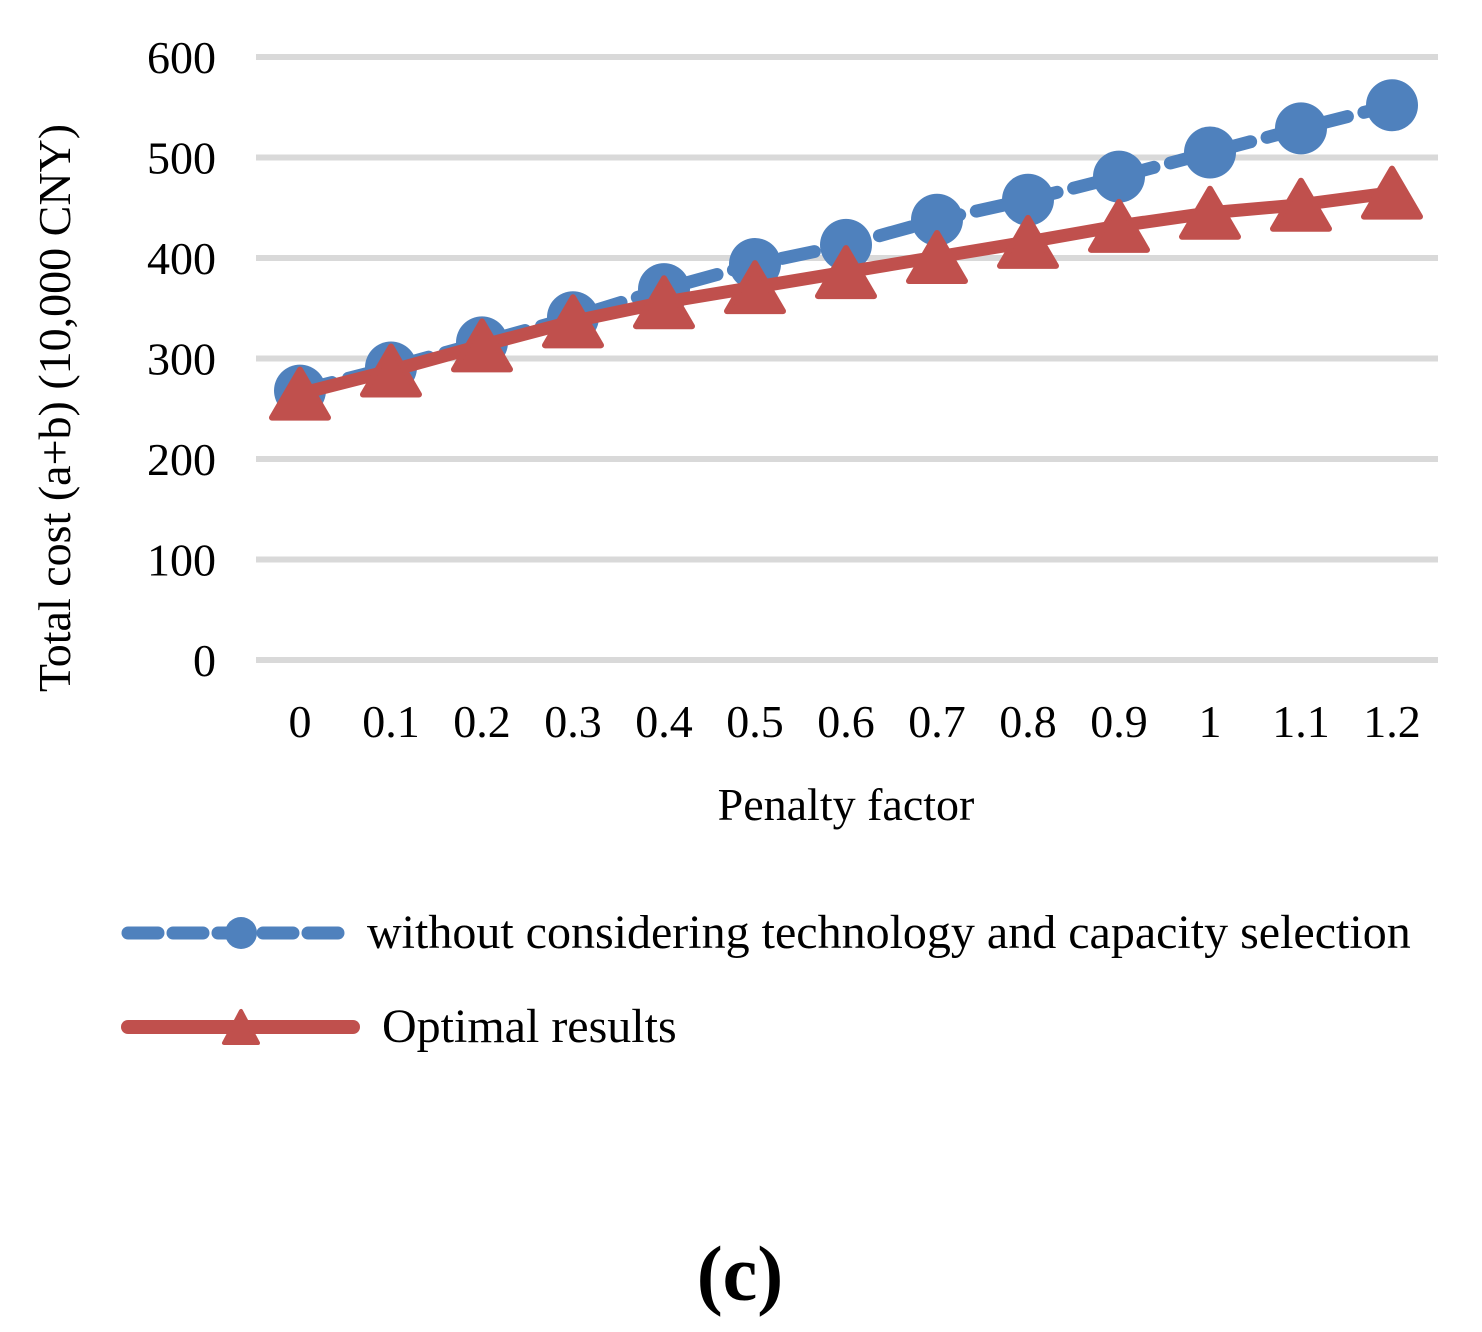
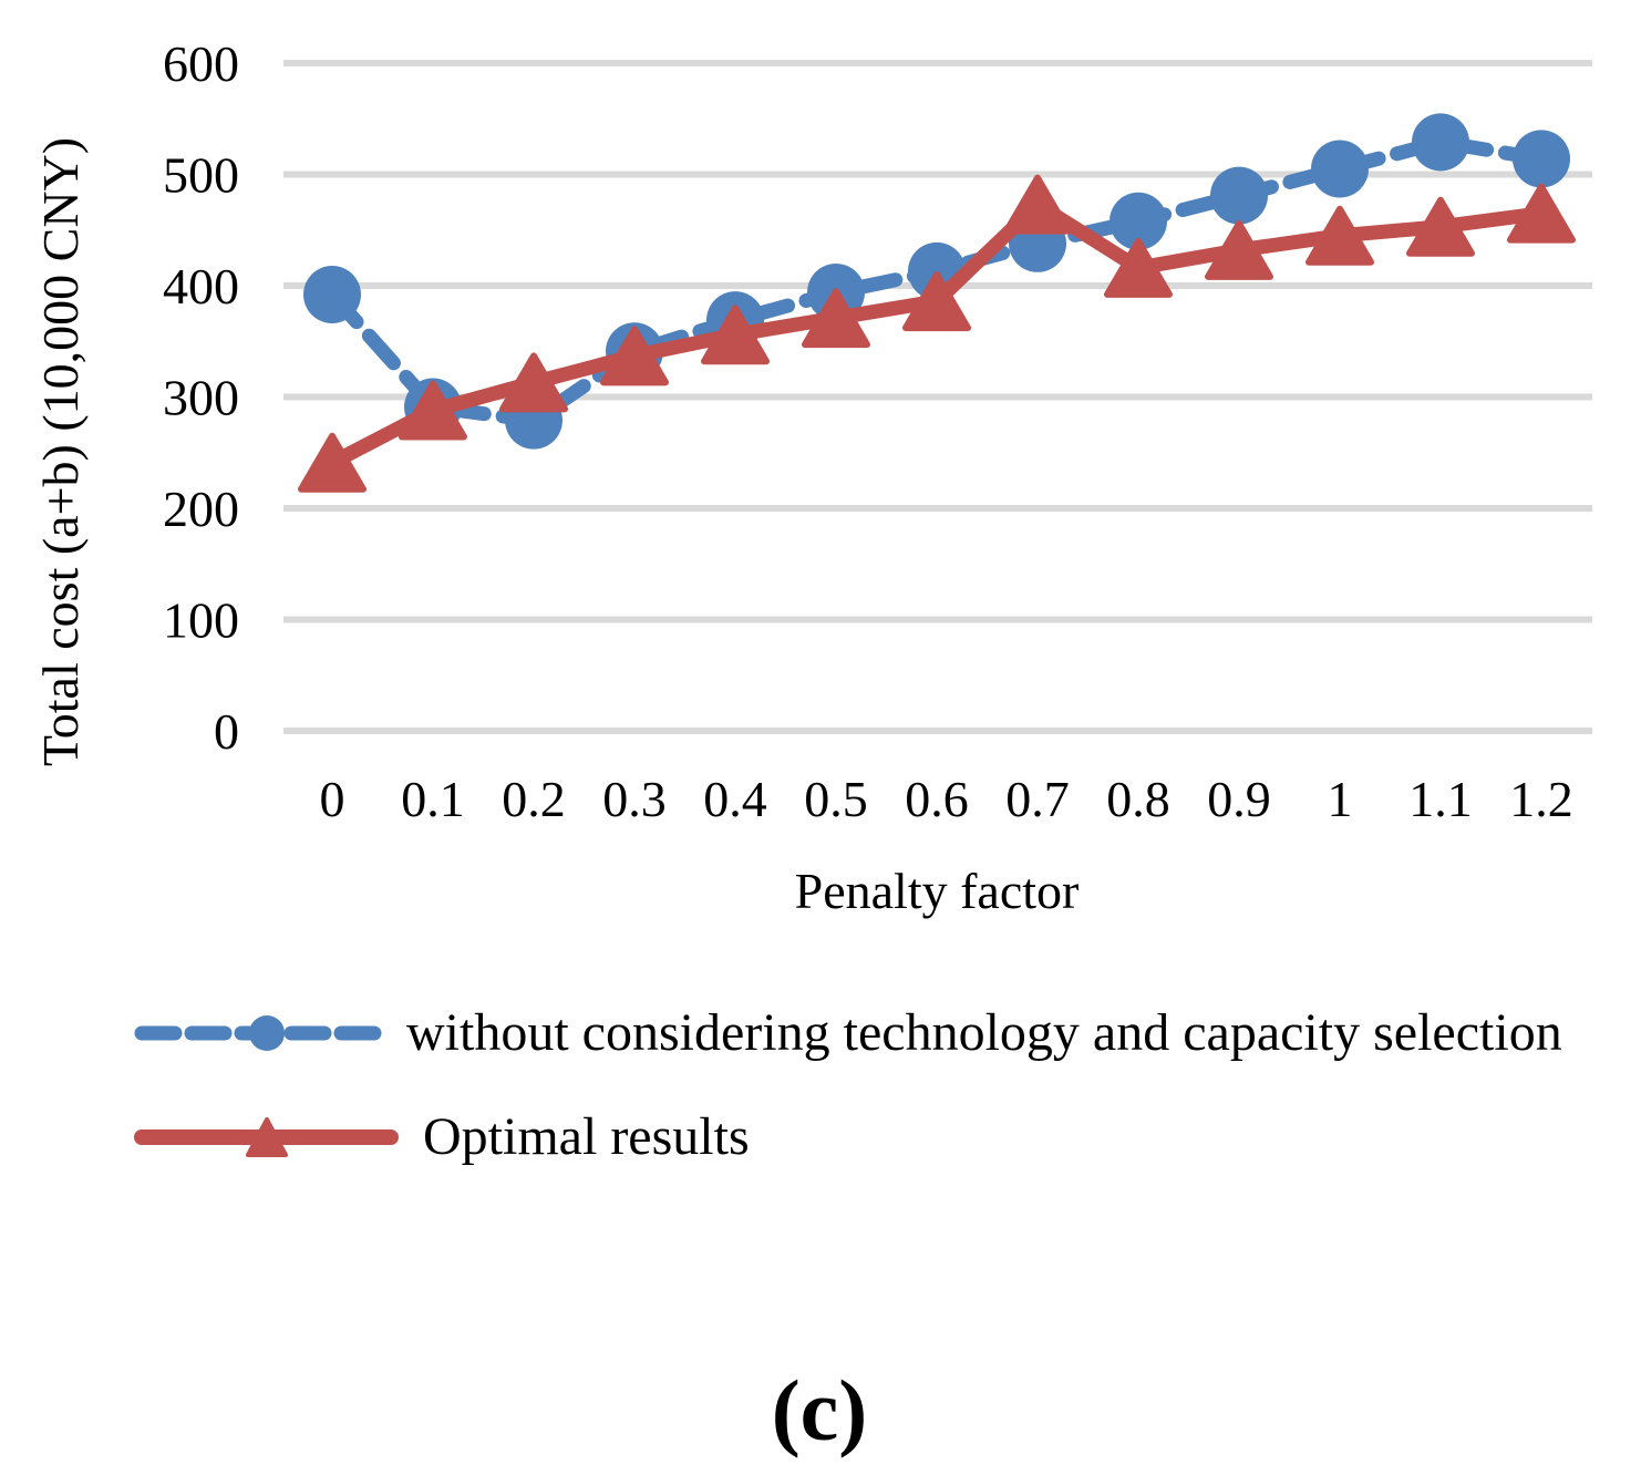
without considering technology and capacity selection/0: 268 -> 392
Optimal results/0: 265 -> 241
without considering technology and capacity selection/0.2: 316 -> 279
Optimal results/0.7: 401 -> 473
without considering technology and capacity selection/1.2: 552 -> 514
